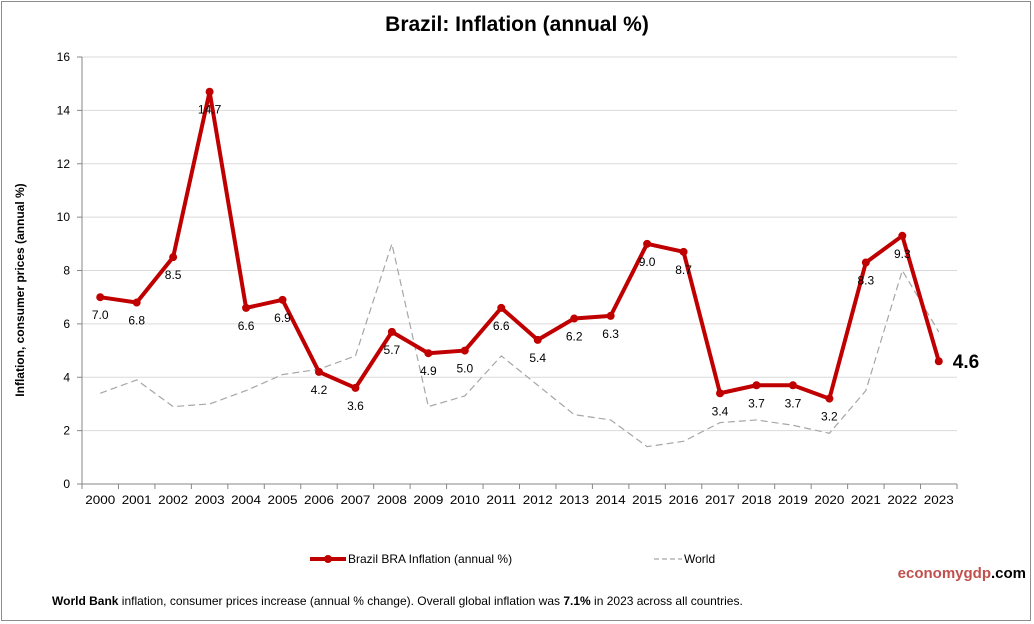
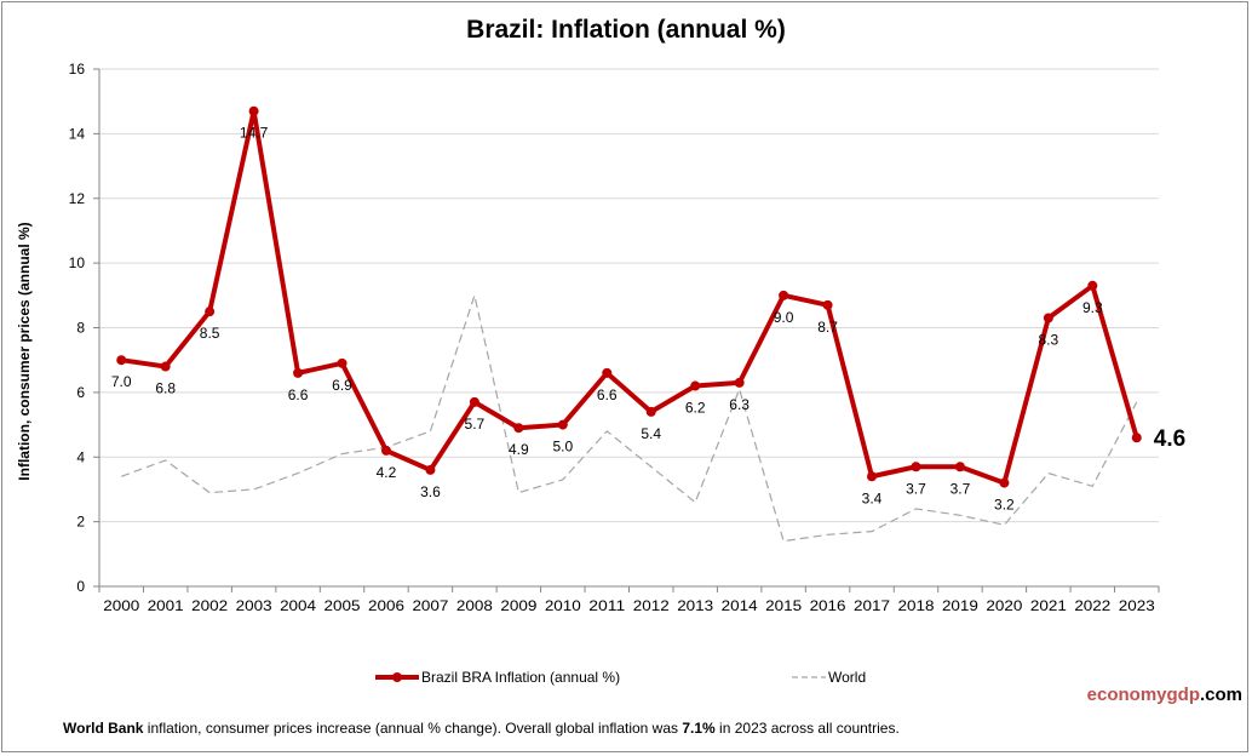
World/2014: 2.4 -> 6.1
World/2017: 2.3 -> 1.7
World/2022: 8.0 -> 3.1
